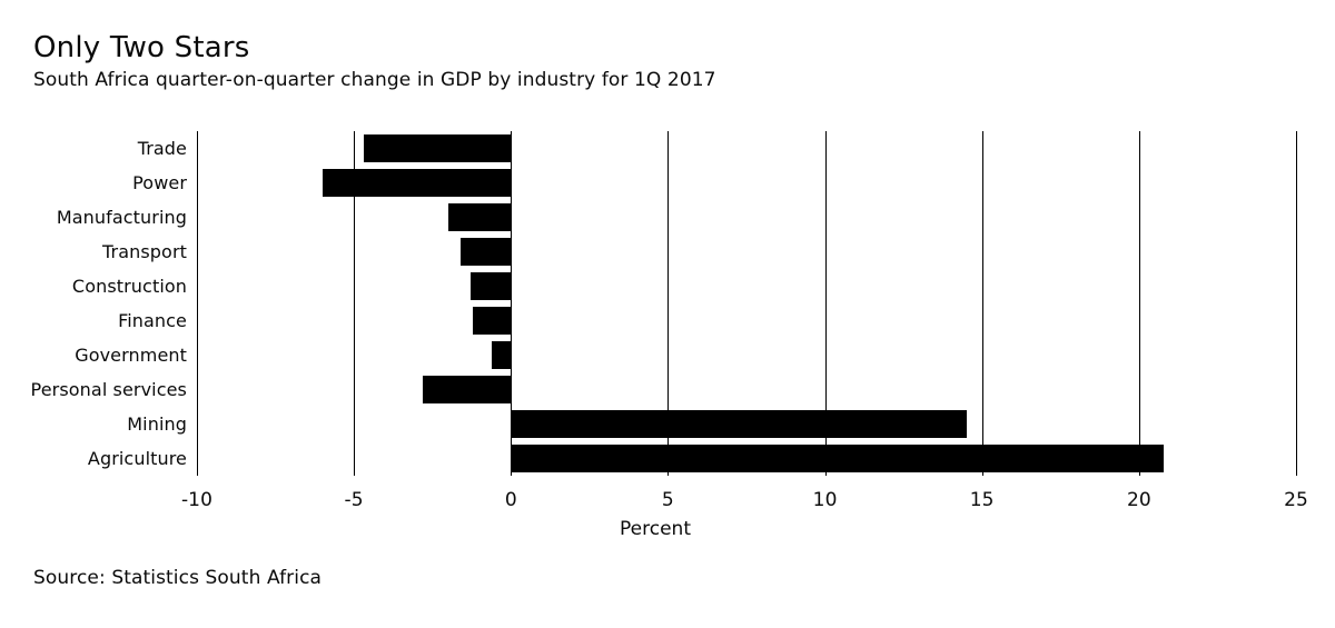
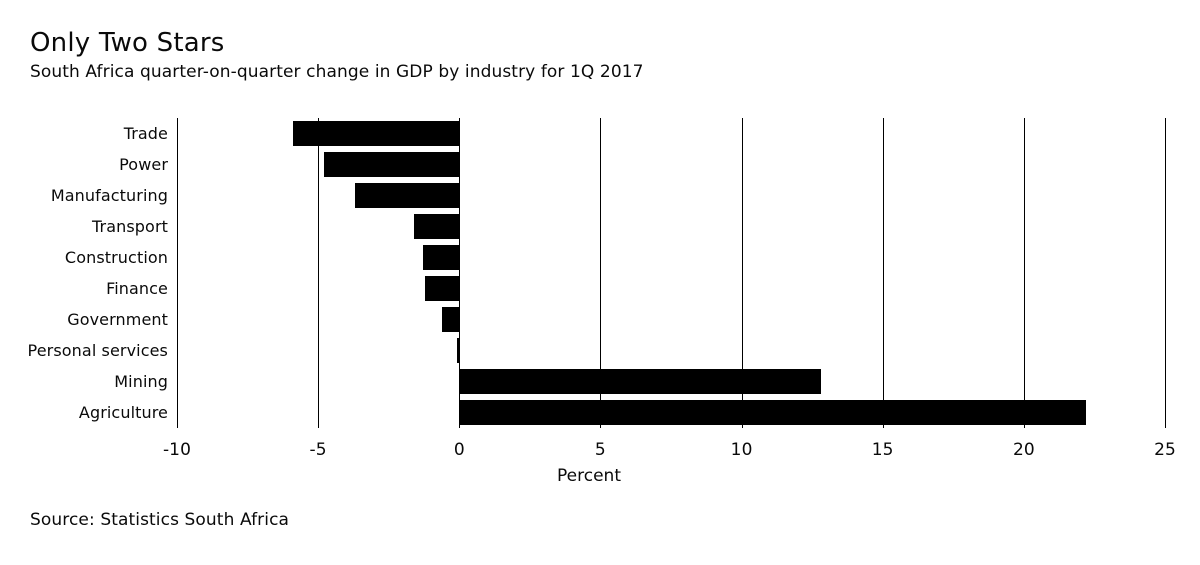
Trade: -4.7 -> -5.9
Power: -6.0 -> -4.8
Manufacturing: -2.0 -> -3.7
Personal services: -2.8 -> -0.1
Mining: 14.5 -> 12.8
Agriculture: 20.8 -> 22.2
